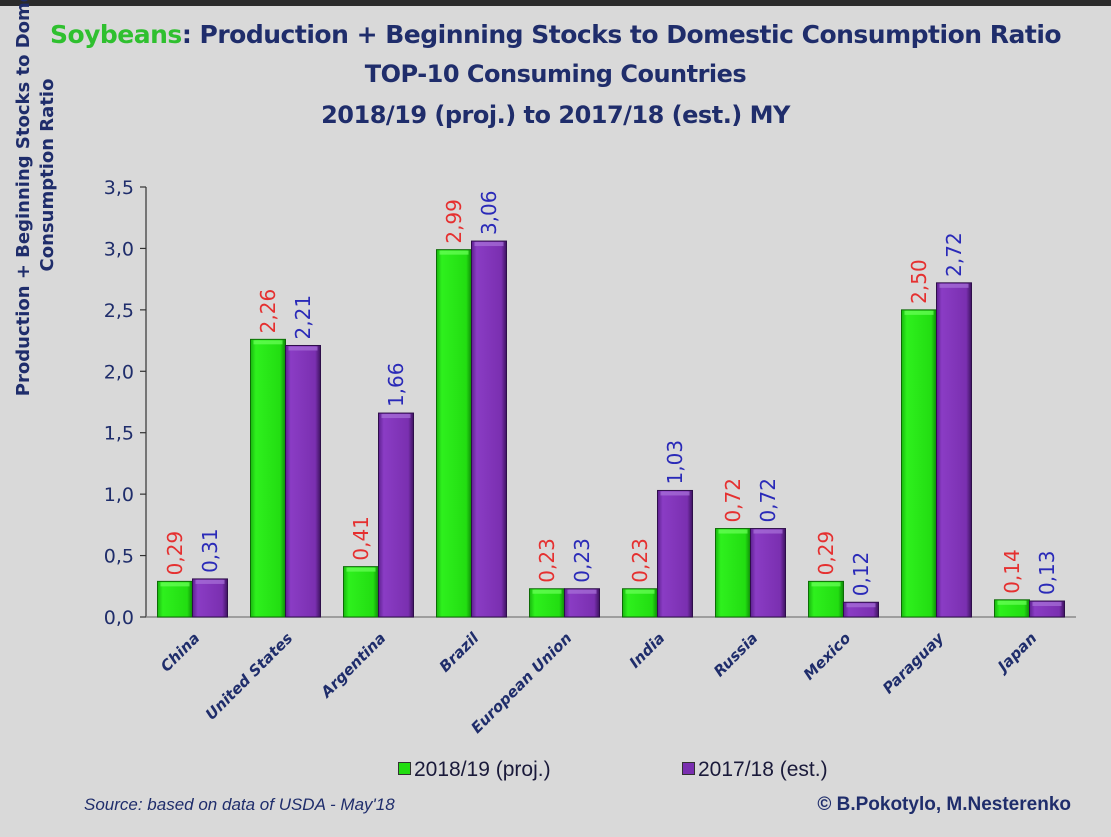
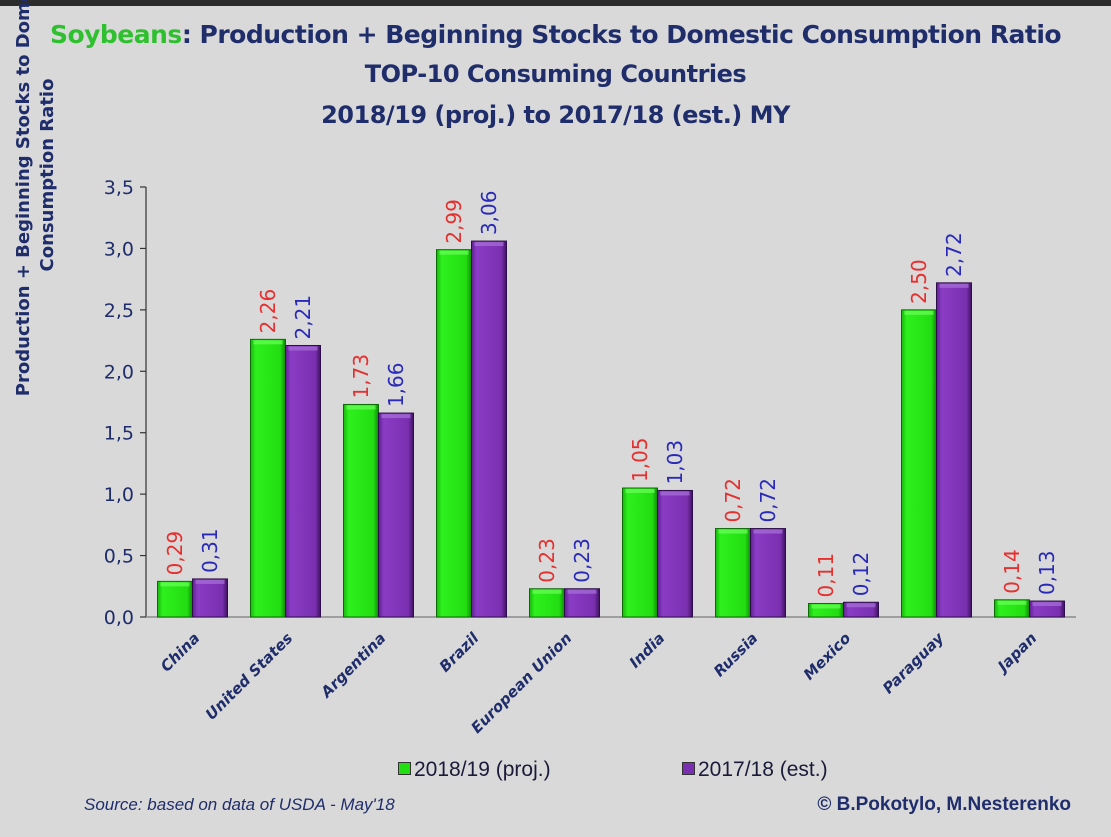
2018/19 (proj.)/Argentina: 0,41 -> 1,73
2018/19 (proj.)/India: 0,23 -> 1,05
2018/19 (proj.)/Mexico: 0,29 -> 0,11
